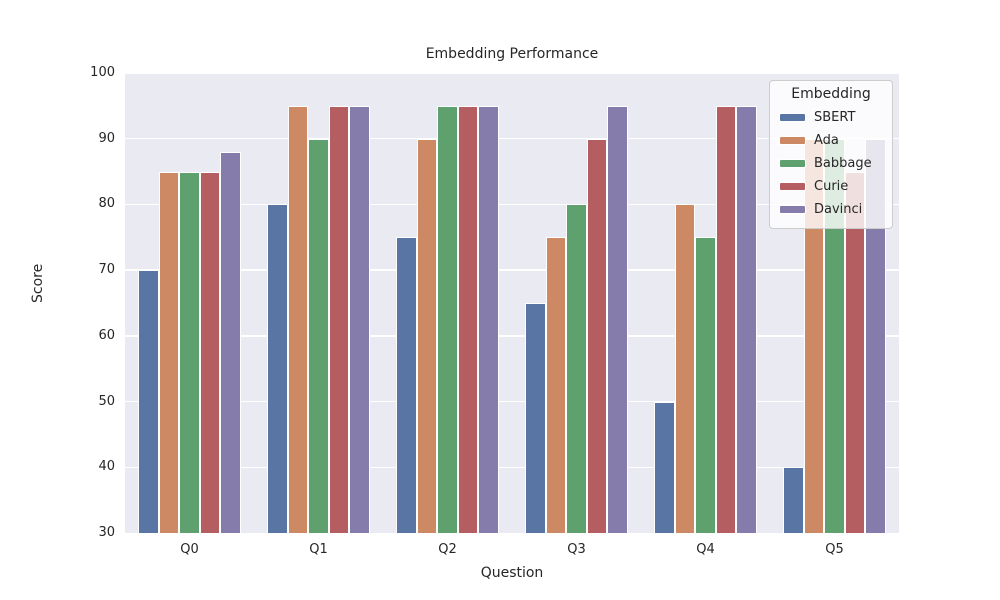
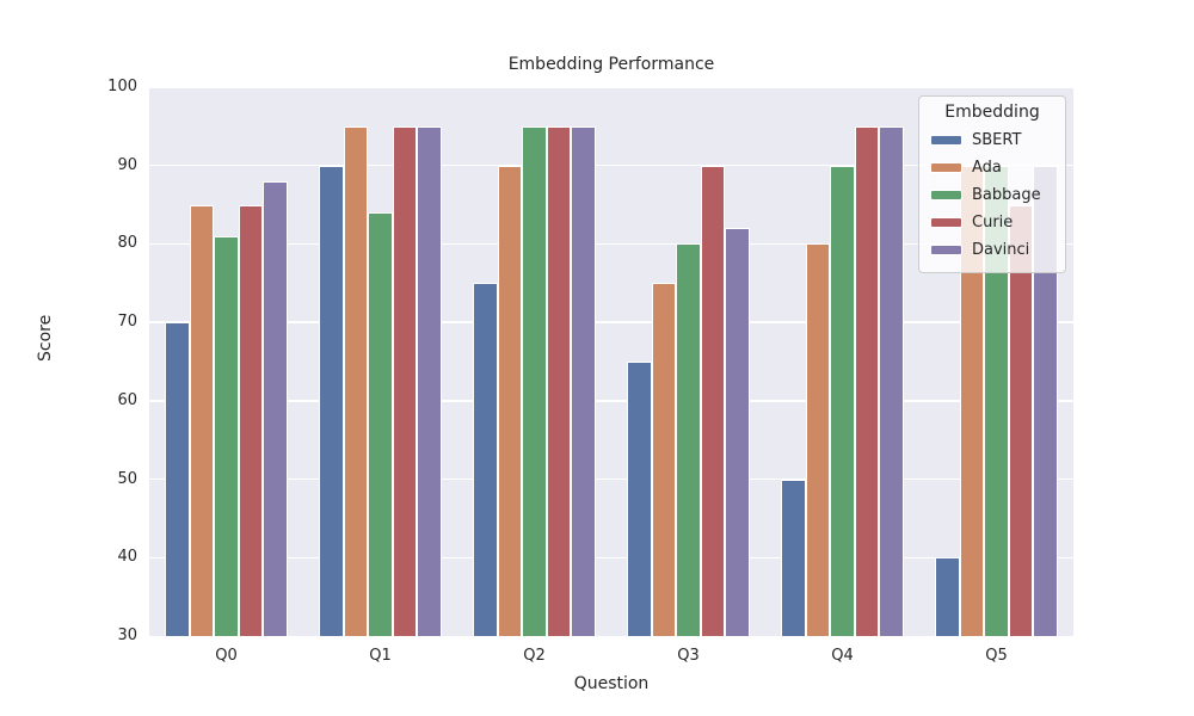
Babbage/Q0: 85 -> 81
SBERT/Q1: 80 -> 90
Babbage/Q1: 90 -> 84
Davinci/Q3: 95 -> 82
Babbage/Q4: 75 -> 90
